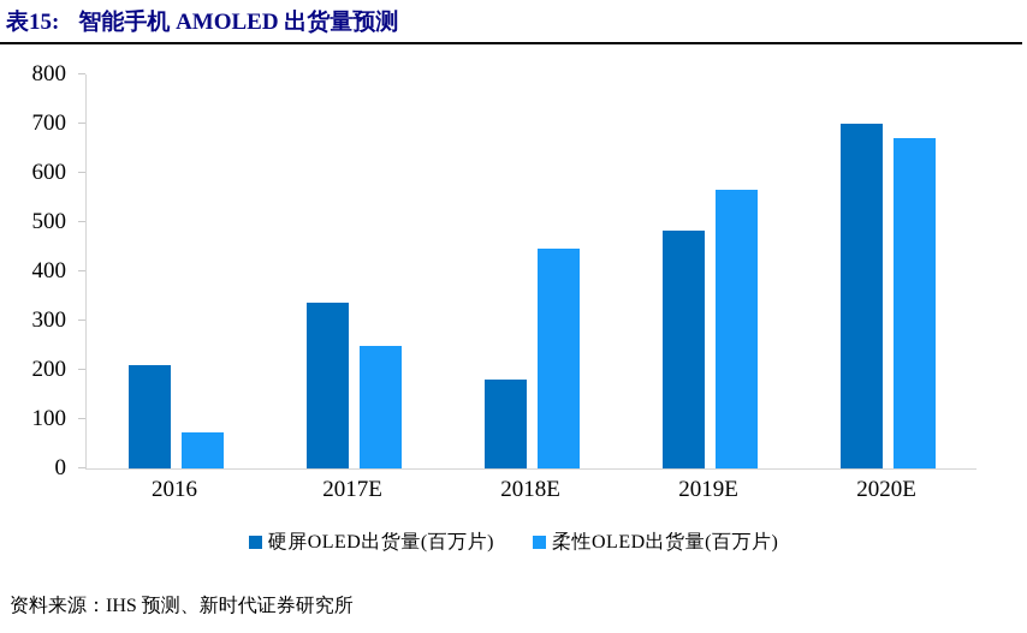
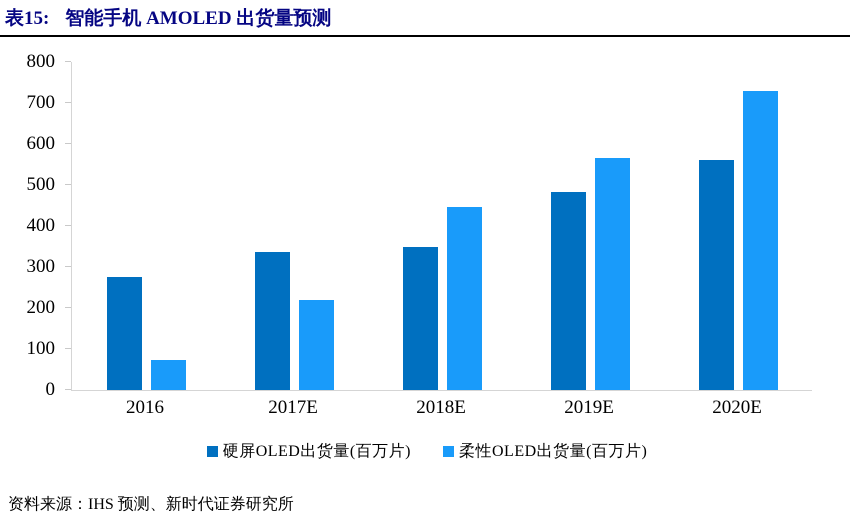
硬屏OLED出货量(百万片)/2016: 210 -> 280
柔性OLED出货量(百万片)/2017E: 250 -> 220
硬屏OLED出货量(百万片)/2018E: 180 -> 350
硬屏OLED出货量(百万片)/2020E: 700 -> 560
柔性OLED出货量(百万片)/2020E: 670 -> 730
